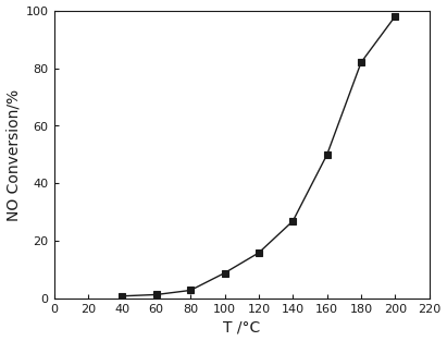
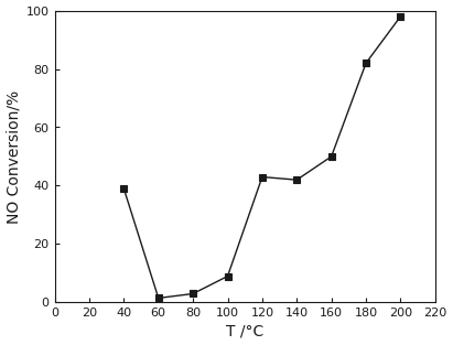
40: 1.0 -> 39.0
120: 16.0 -> 43.0
140: 27.0 -> 42.0
